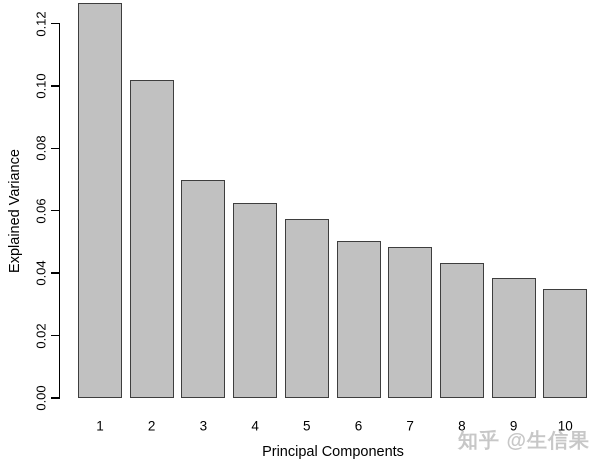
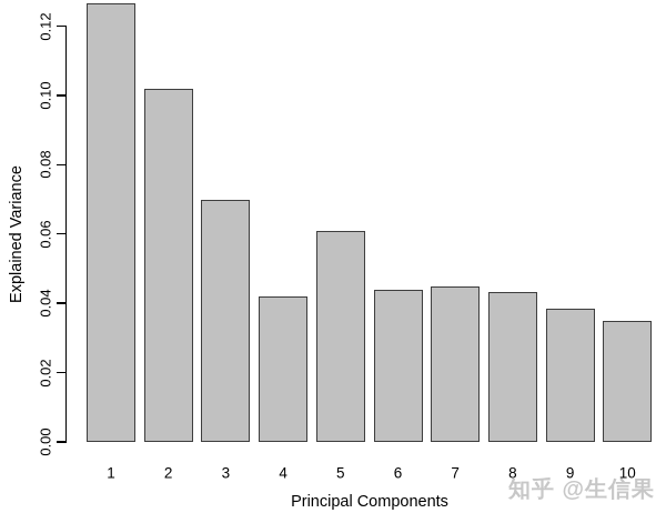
4: 0.062 -> 0.042
5: 0.057 -> 0.061
6: 0.050 -> 0.044
7: 0.048 -> 0.045
